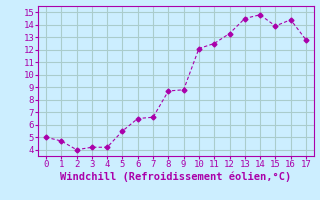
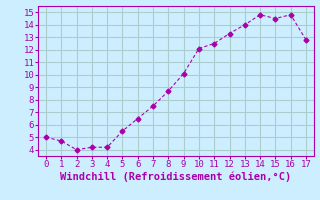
7: 6.6 -> 7.5
9: 8.8 -> 10.1
13: 14.5 -> 14.0
15: 13.9 -> 14.5
16: 14.4 -> 14.8
